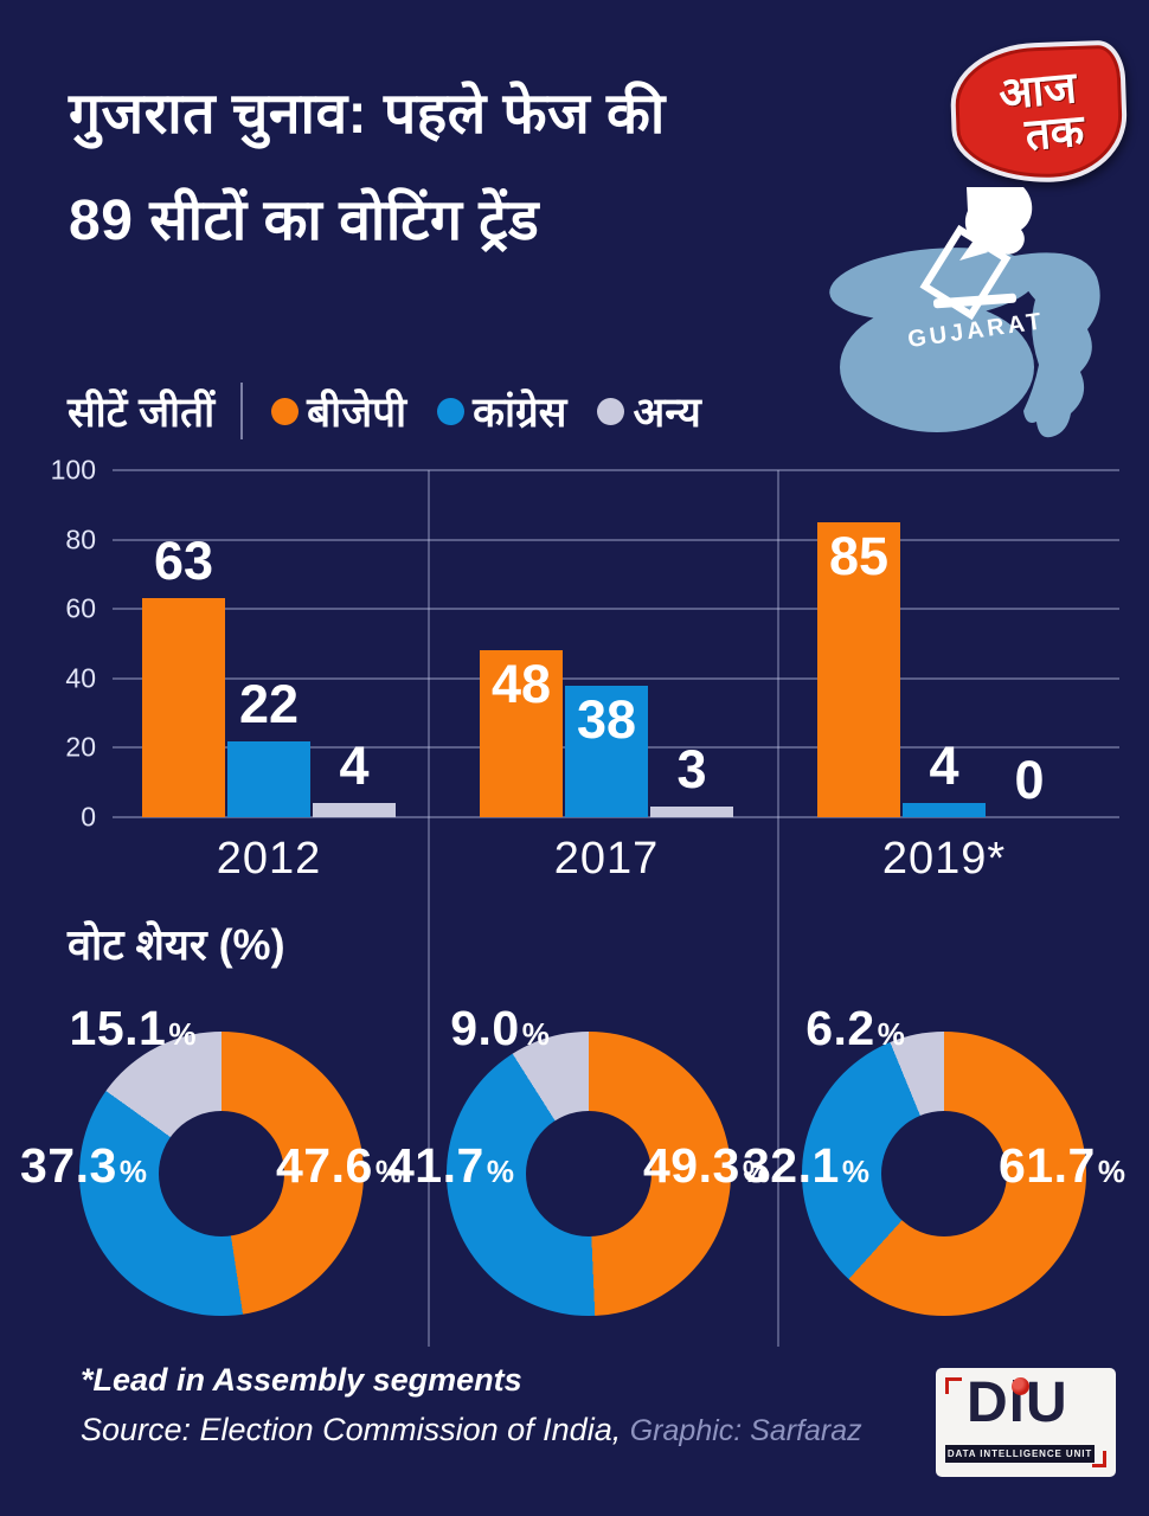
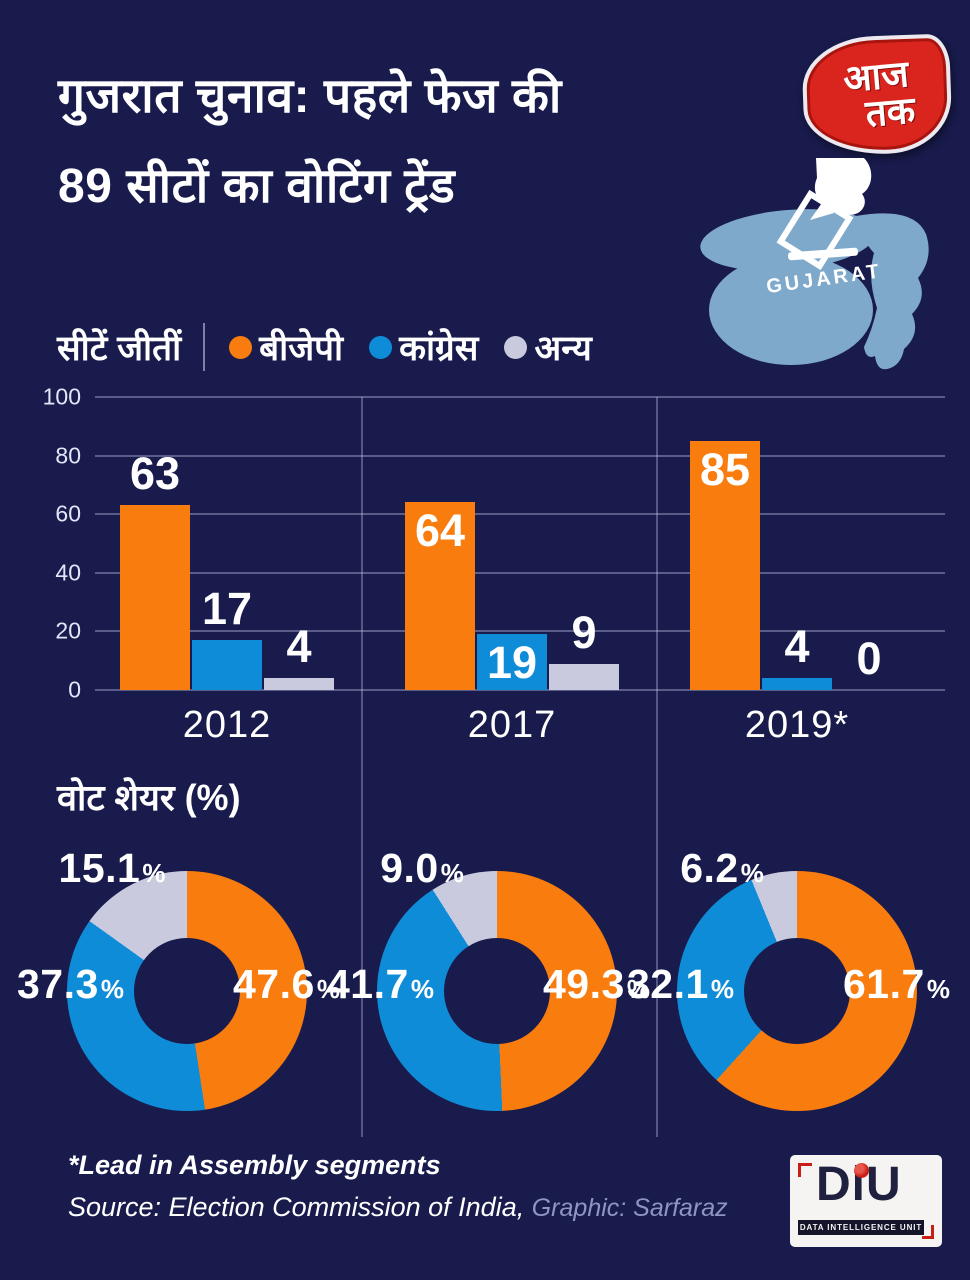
सीटें जीतीं/कांग्रेस/2012: 22 -> 17
सीटें जीतीं/बीजेपी/2017: 48 -> 64
सीटें जीतीं/कांग्रेस/2017: 38 -> 19
सीटें जीतीं/अन्य/2017: 3 -> 9
